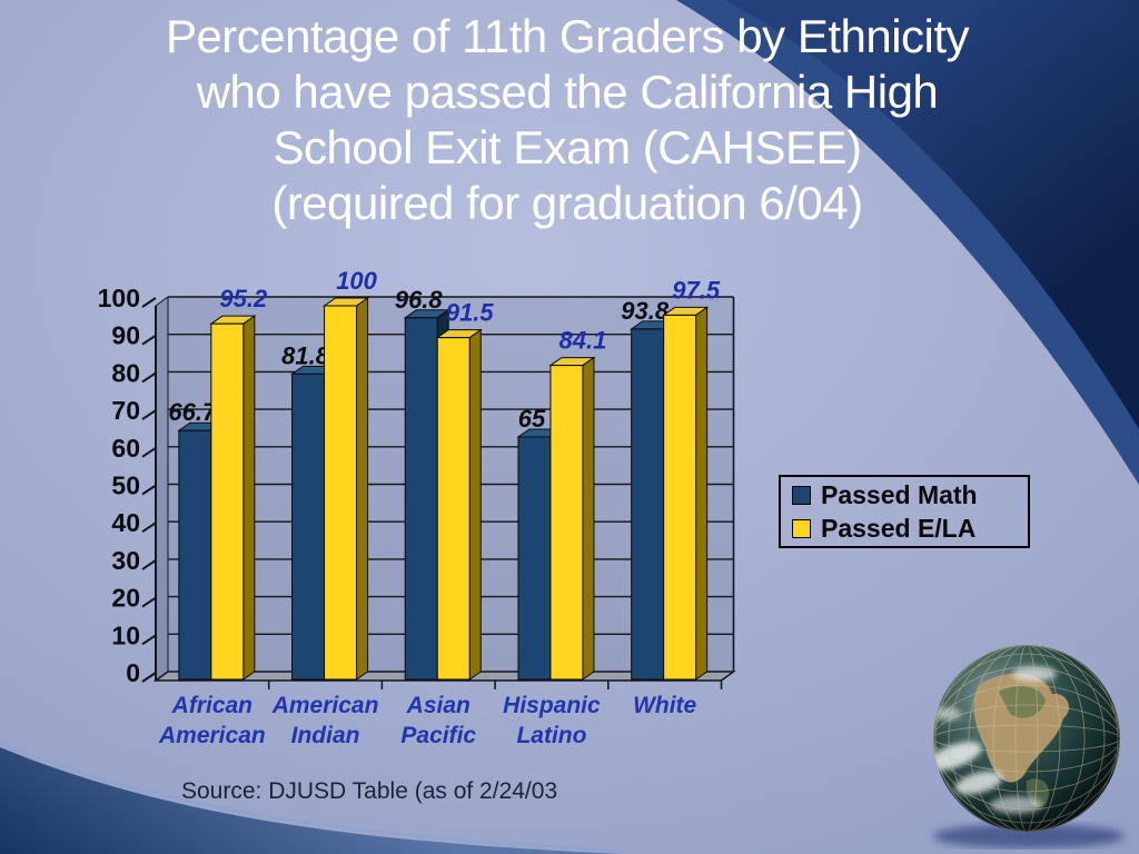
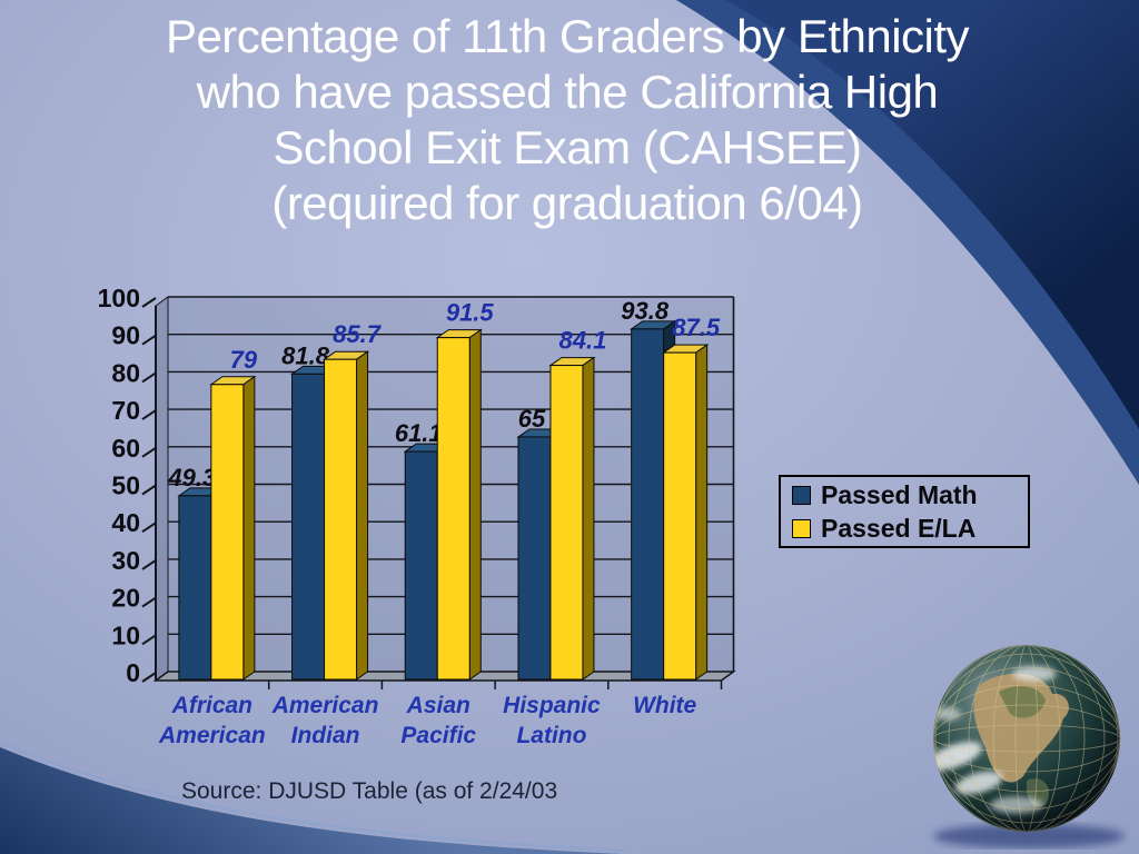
Passed Math/African American: 66.7 -> 49.3
Passed E/LA/African American: 95.2 -> 79
Passed E/LA/American Indian: 100 -> 85.7
Passed Math/Asian Pacific: 96.8 -> 61.1
Passed E/LA/White: 97.5 -> 87.5
